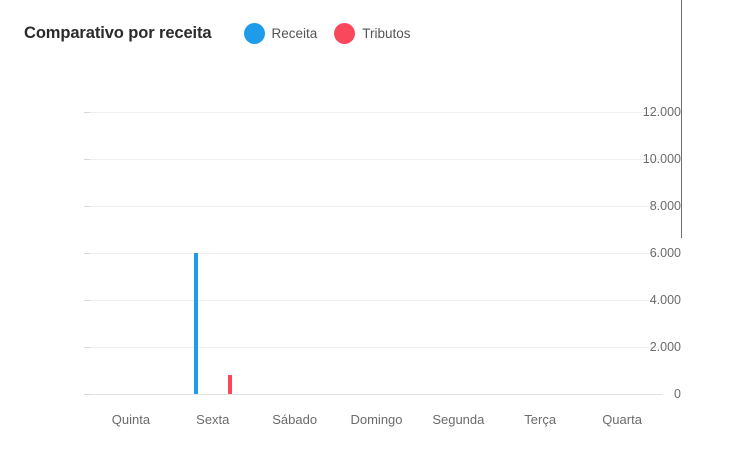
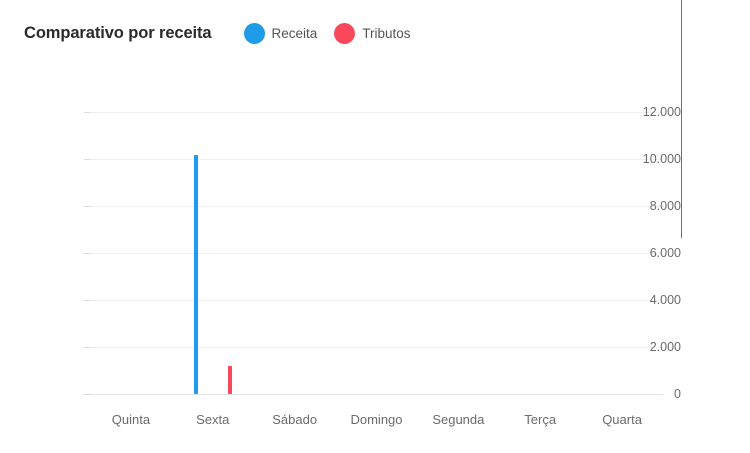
Receita/Sexta: 6000 -> 10200
Tributos/Sexta: 800 -> 1200
